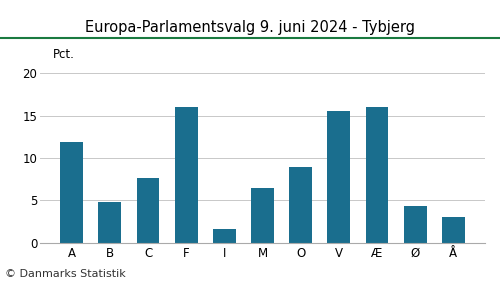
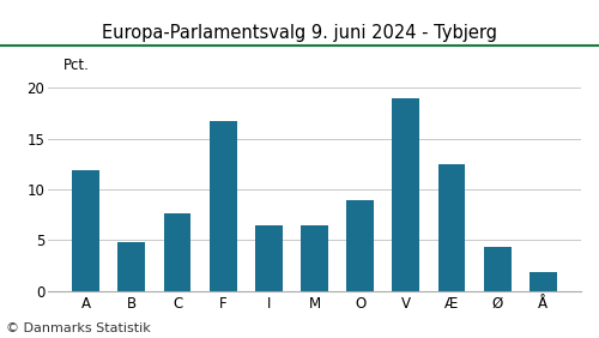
F: 16.0 -> 16.7
I: 1.6 -> 6.4
V: 15.6 -> 19.0
Æ: 16.0 -> 12.5
Å: 3.0 -> 1.8
